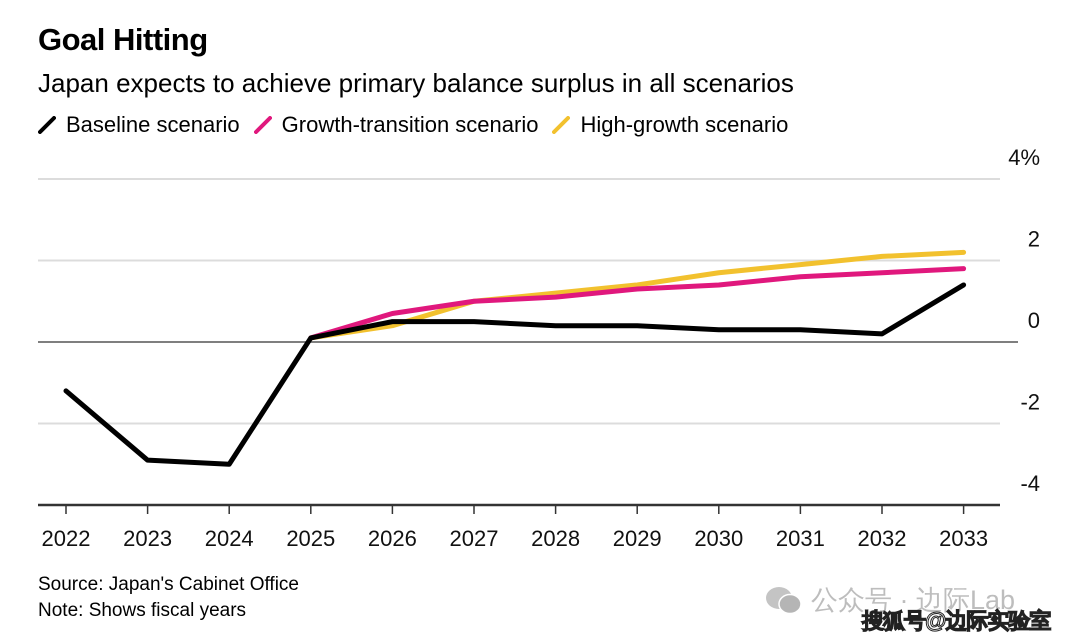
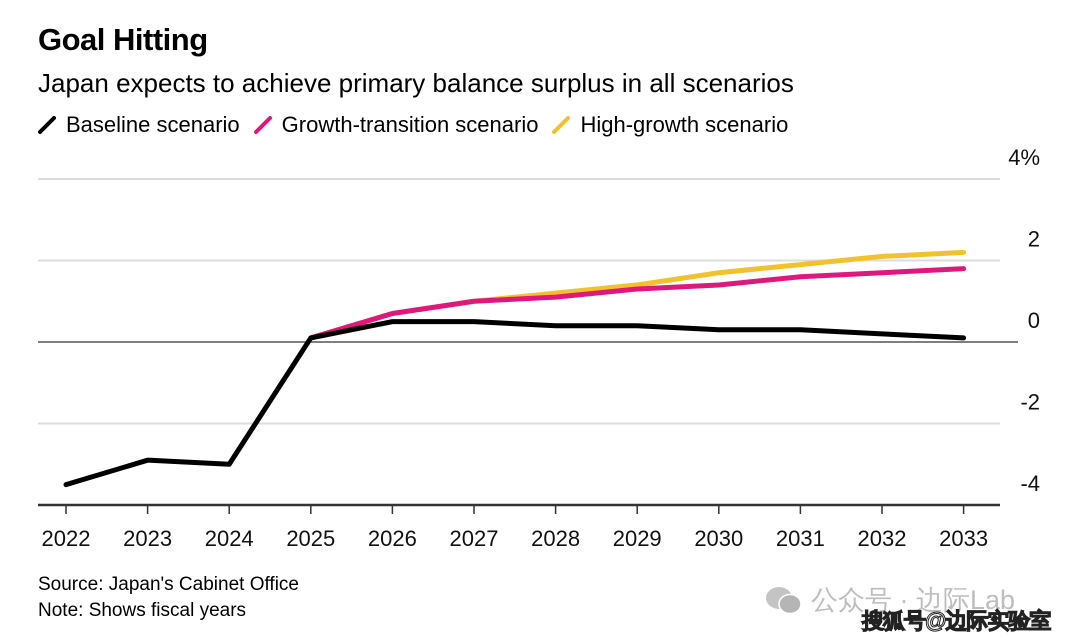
Baseline scenario/2022: -1.2% -> -3.5%
High-growth scenario/2026: 0.4% -> 0.7%
Baseline scenario/2033: 1.4% -> 0.1%
